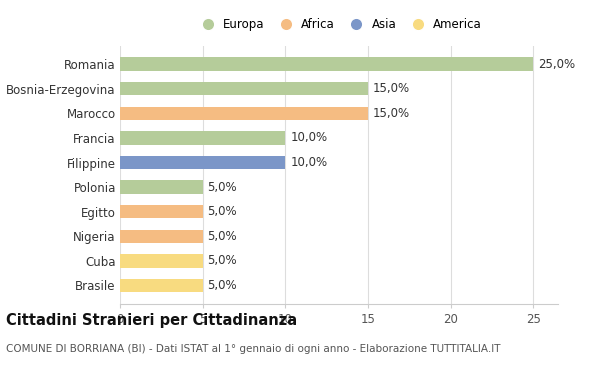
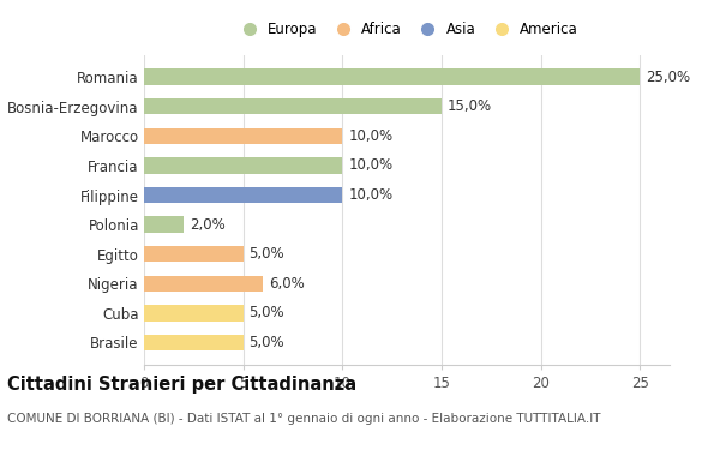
Marocco: 15,0% -> 10,0%
Polonia: 5,0% -> 2,0%
Nigeria: 5,0% -> 6,0%
